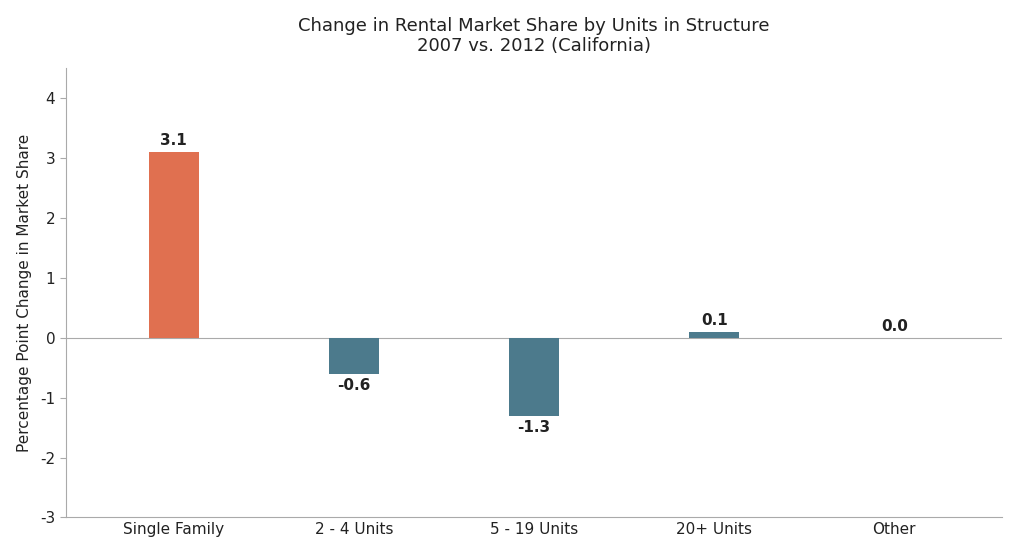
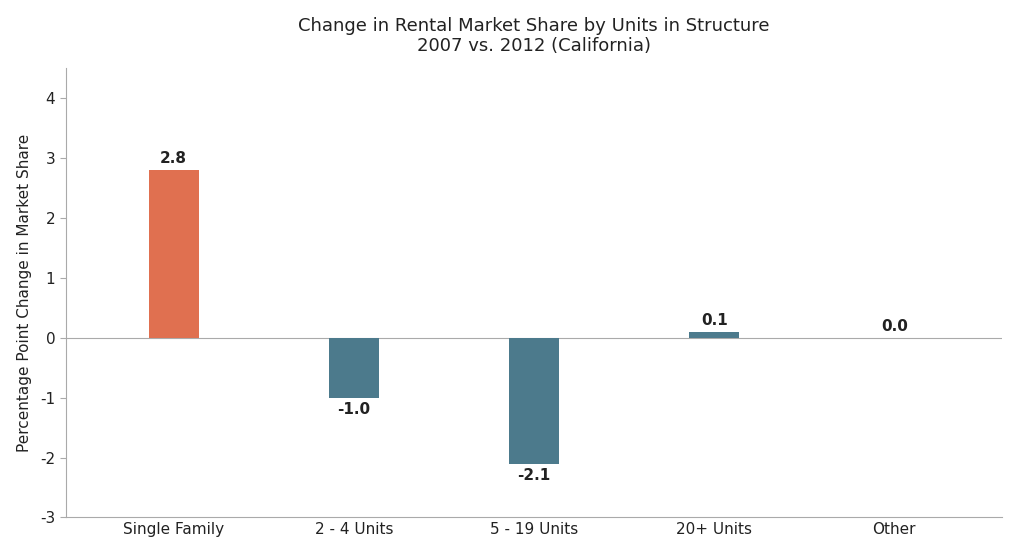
Single Family: 3.1 -> 2.8
2 - 4 Units: -0.6 -> -1.0
5 - 19 Units: -1.3 -> -2.1
